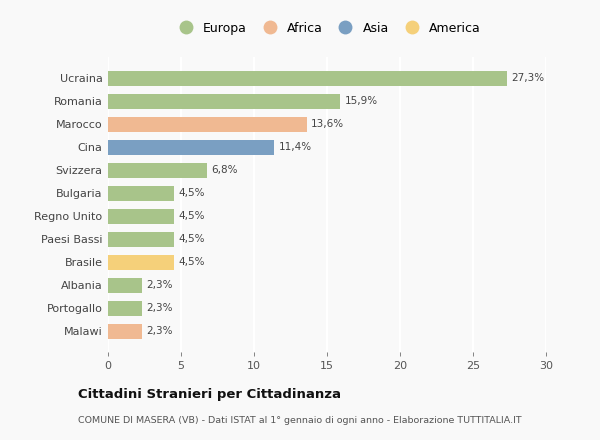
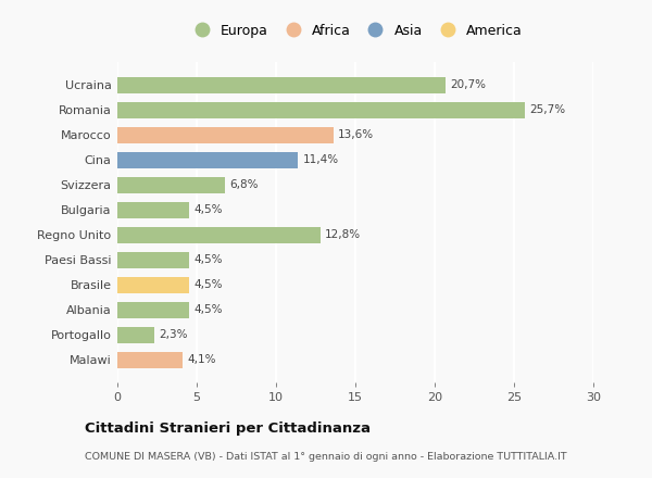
Ucraina: 27,3% -> 20,7%
Romania: 15,9% -> 25,7%
Regno Unito: 4,5% -> 12,8%
Albania: 2,3% -> 4,5%
Malawi: 2,3% -> 4,1%
